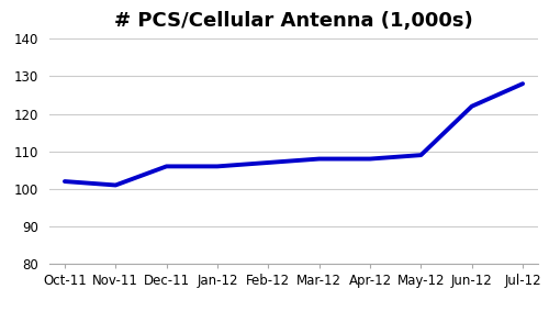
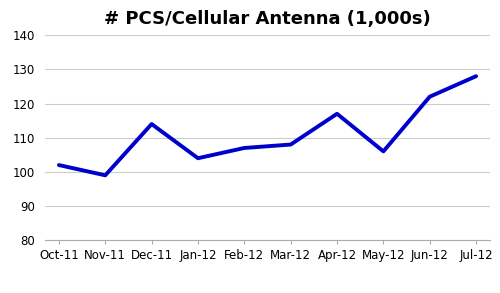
Nov-11: 101 -> 99
Dec-11: 106 -> 114
Jan-12: 106 -> 104
Apr-12: 108 -> 117
May-12: 109 -> 106
